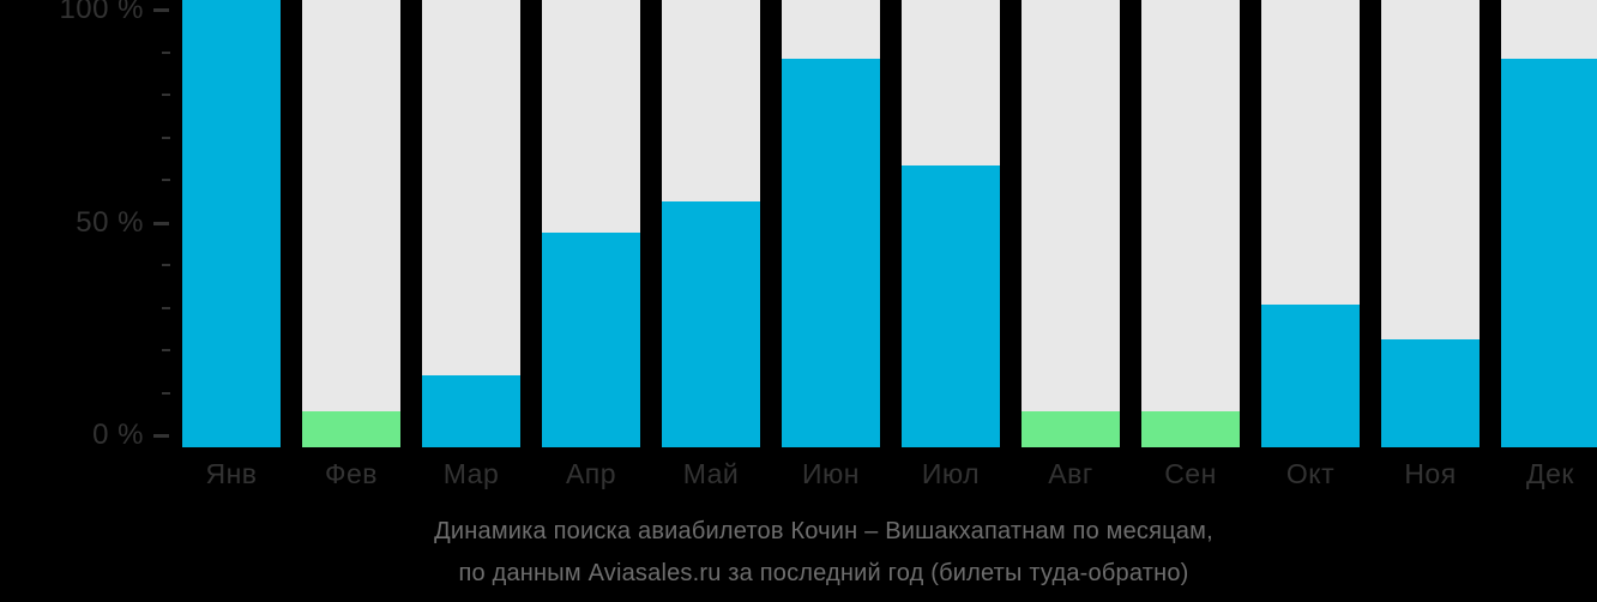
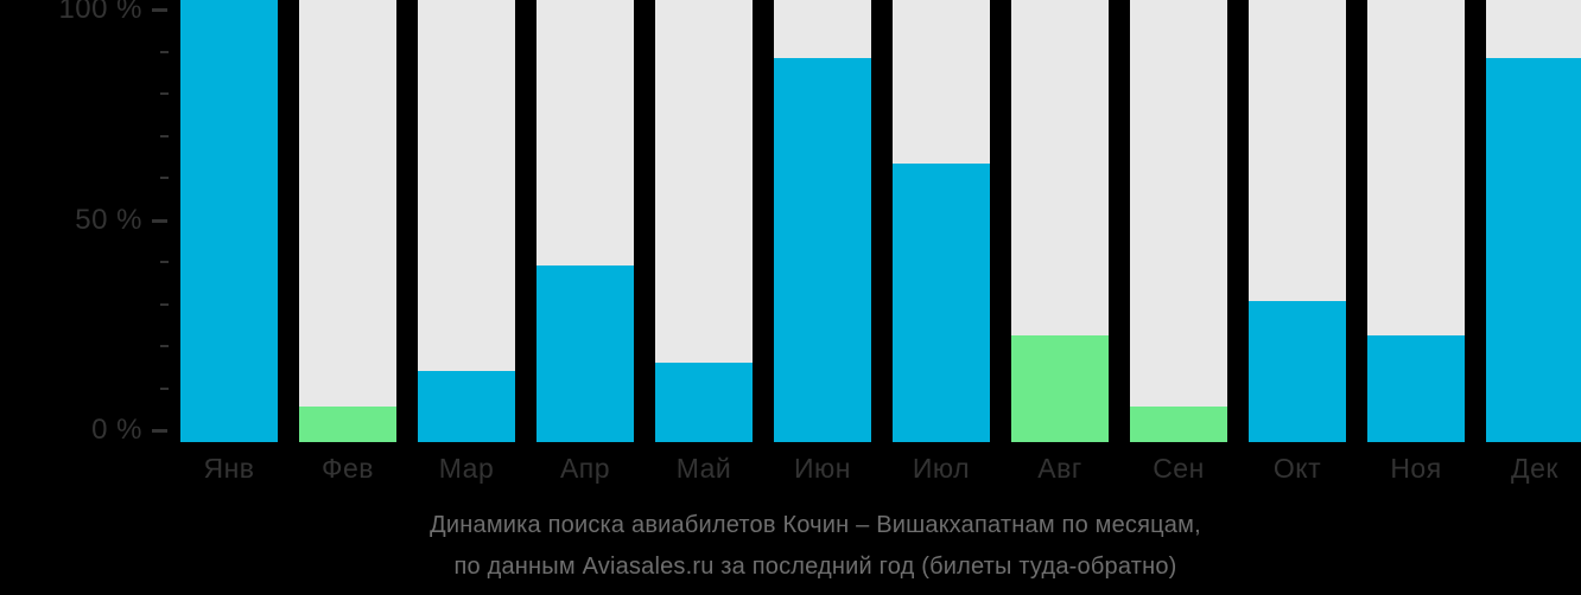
Апр: 48% -> 40%
Май: 55% -> 18%
Авг: 8% -> 24%
